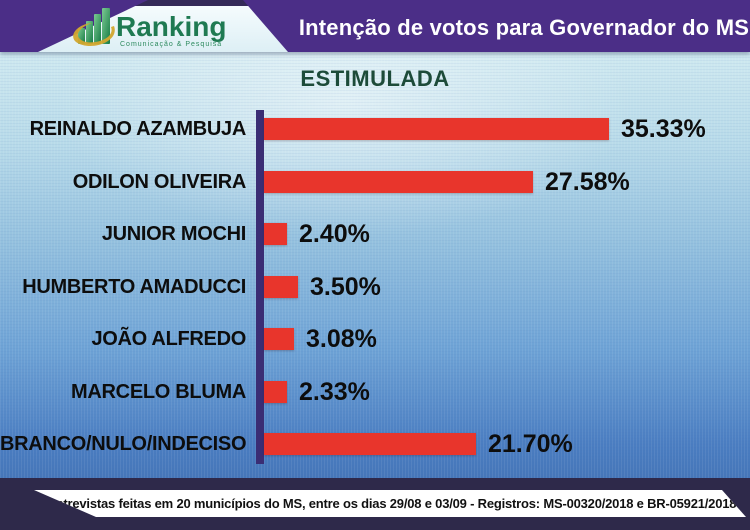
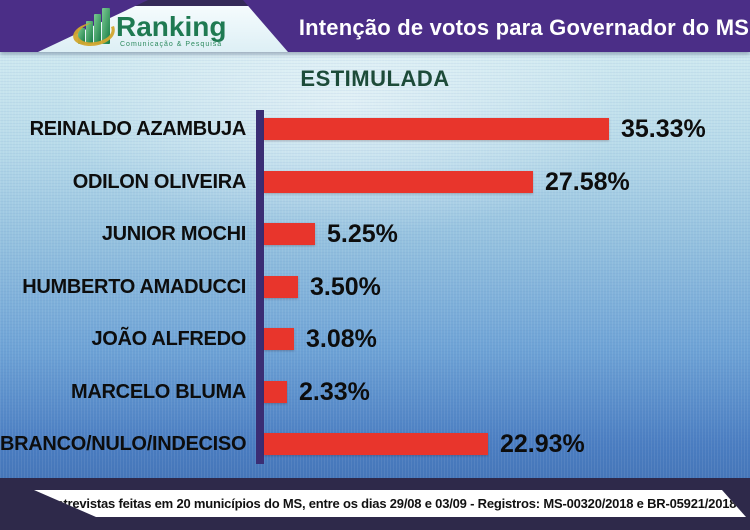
JUNIOR MOCHI: 2.40% -> 5.25%
BRANCO/NULO/INDECISO: 21.70% -> 22.93%
